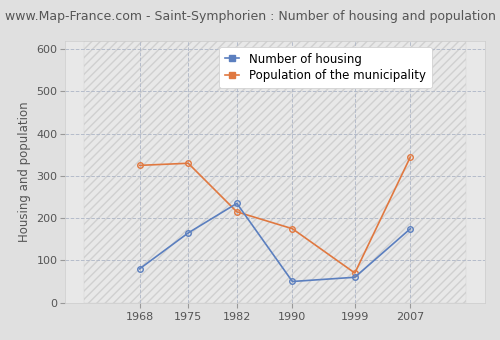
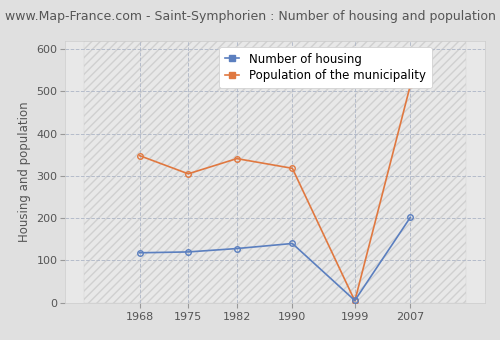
Number of housing/1968: 80 -> 118
Population of the municipality/1968: 325 -> 348
Number of housing/1975: 165 -> 120
Population of the municipality/1975: 330 -> 305
Number of housing/1982: 235 -> 128
Population of the municipality/1982: 215 -> 341
Number of housing/1990: 50 -> 140
Population of the municipality/1990: 175 -> 318
Number of housing/1999: 60 -> 5
Population of the municipality/1999: 70 -> 4
Number of housing/2007: 175 -> 202
Population of the municipality/2007: 345 -> 515
